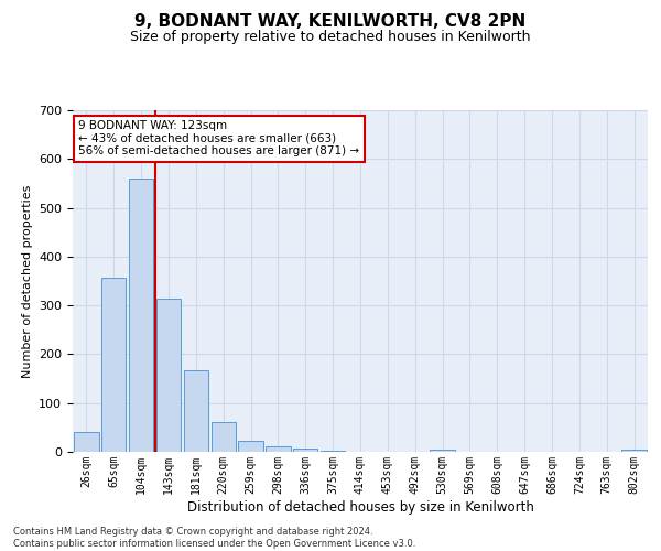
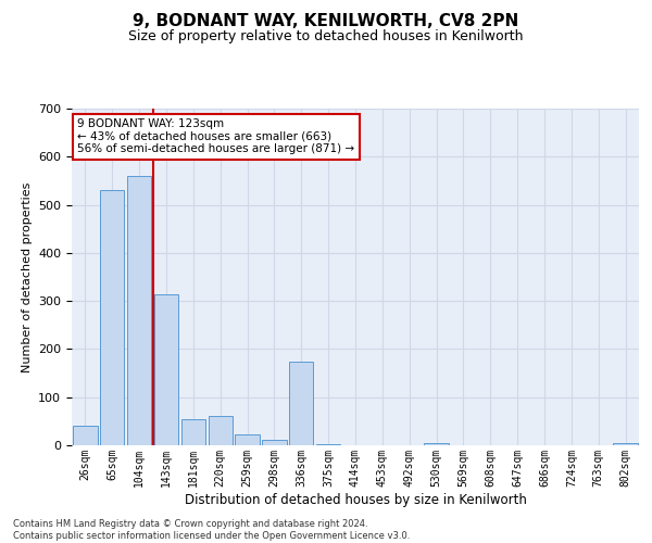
65sqm: 357 -> 530
181sqm: 168 -> 55
336sqm: 7 -> 175
